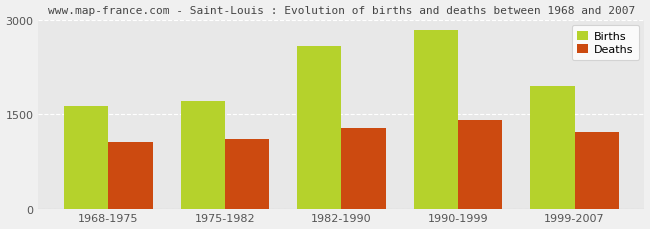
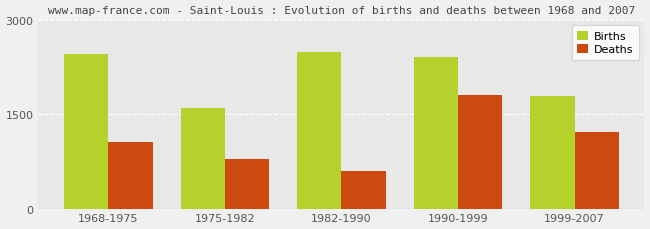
Births/1968-1975: 1620 -> 2460
Births/1975-1982: 1710 -> 1600
Deaths/1975-1982: 1100 -> 780
Births/1982-1990: 2580 -> 2480
Deaths/1982-1990: 1280 -> 600
Births/1990-1999: 2840 -> 2400
Deaths/1990-1999: 1400 -> 1800
Births/1999-2007: 1950 -> 1780
